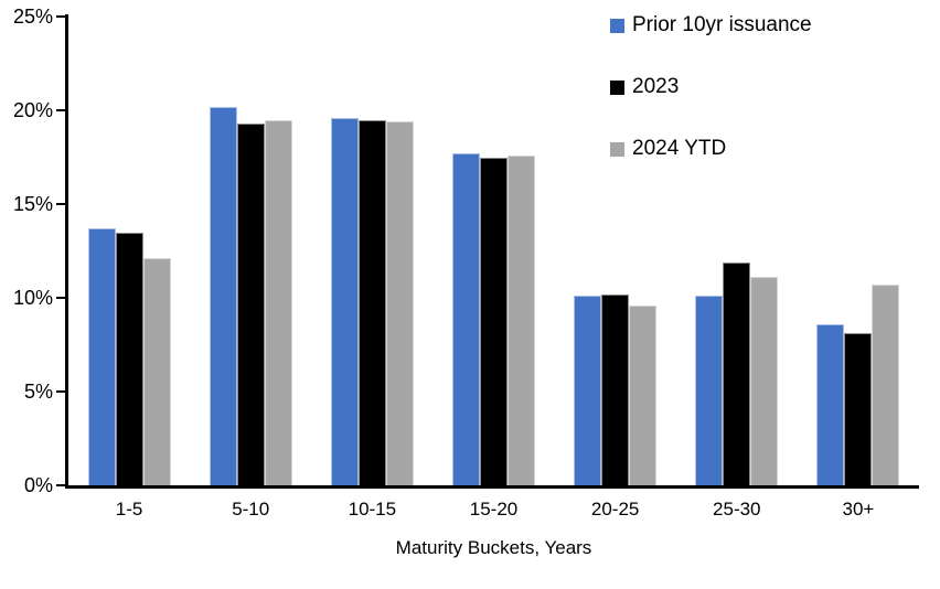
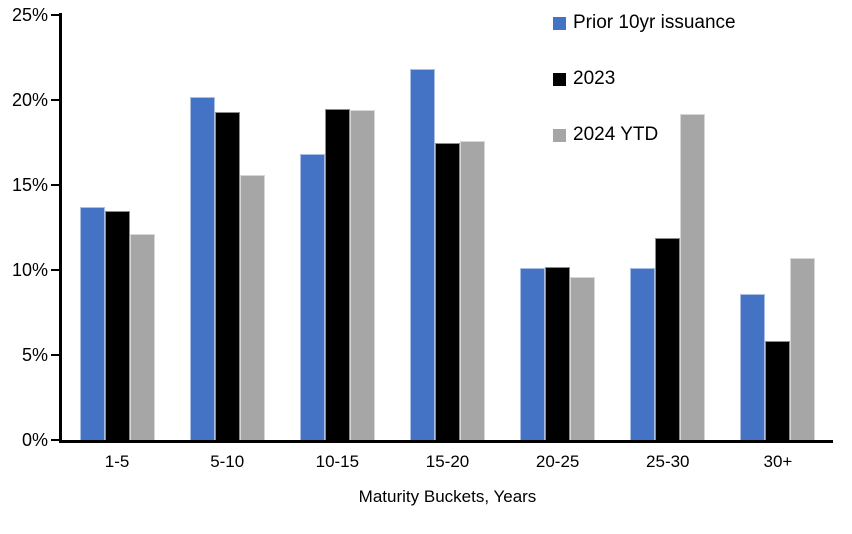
2024 YTD/5-10: 19.5% -> 15.6%
Prior 10yr issuance/10-15: 19.6% -> 16.8%
Prior 10yr issuance/15-20: 17.7% -> 21.8%
2024 YTD/25-30: 11.1% -> 19.2%
2023/30+: 8.1% -> 5.8%
